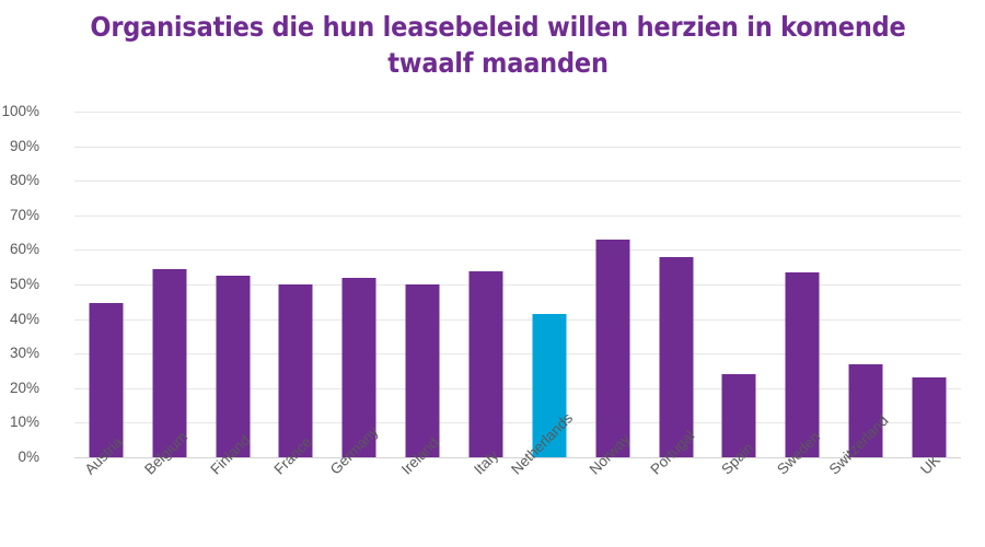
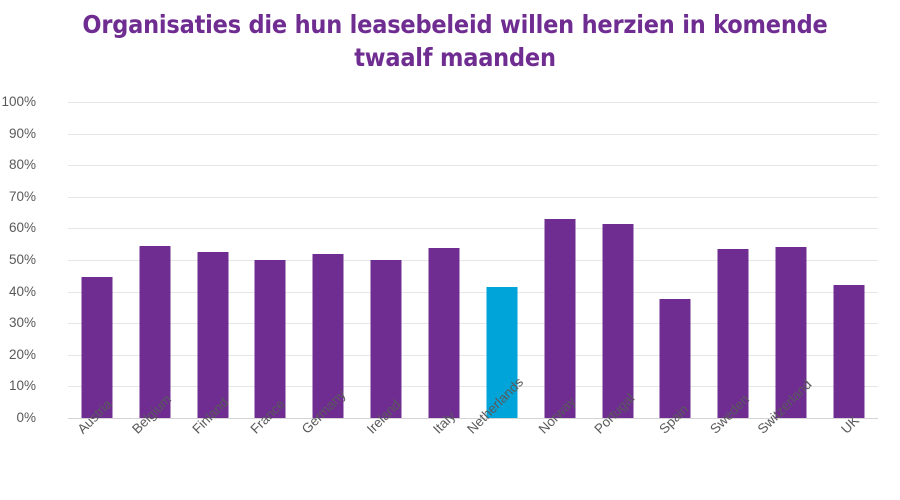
Portugal: 58% -> 62%
Spain: 24% -> 38%
Switzerland: 27% -> 54%
UK: 23% -> 42%
